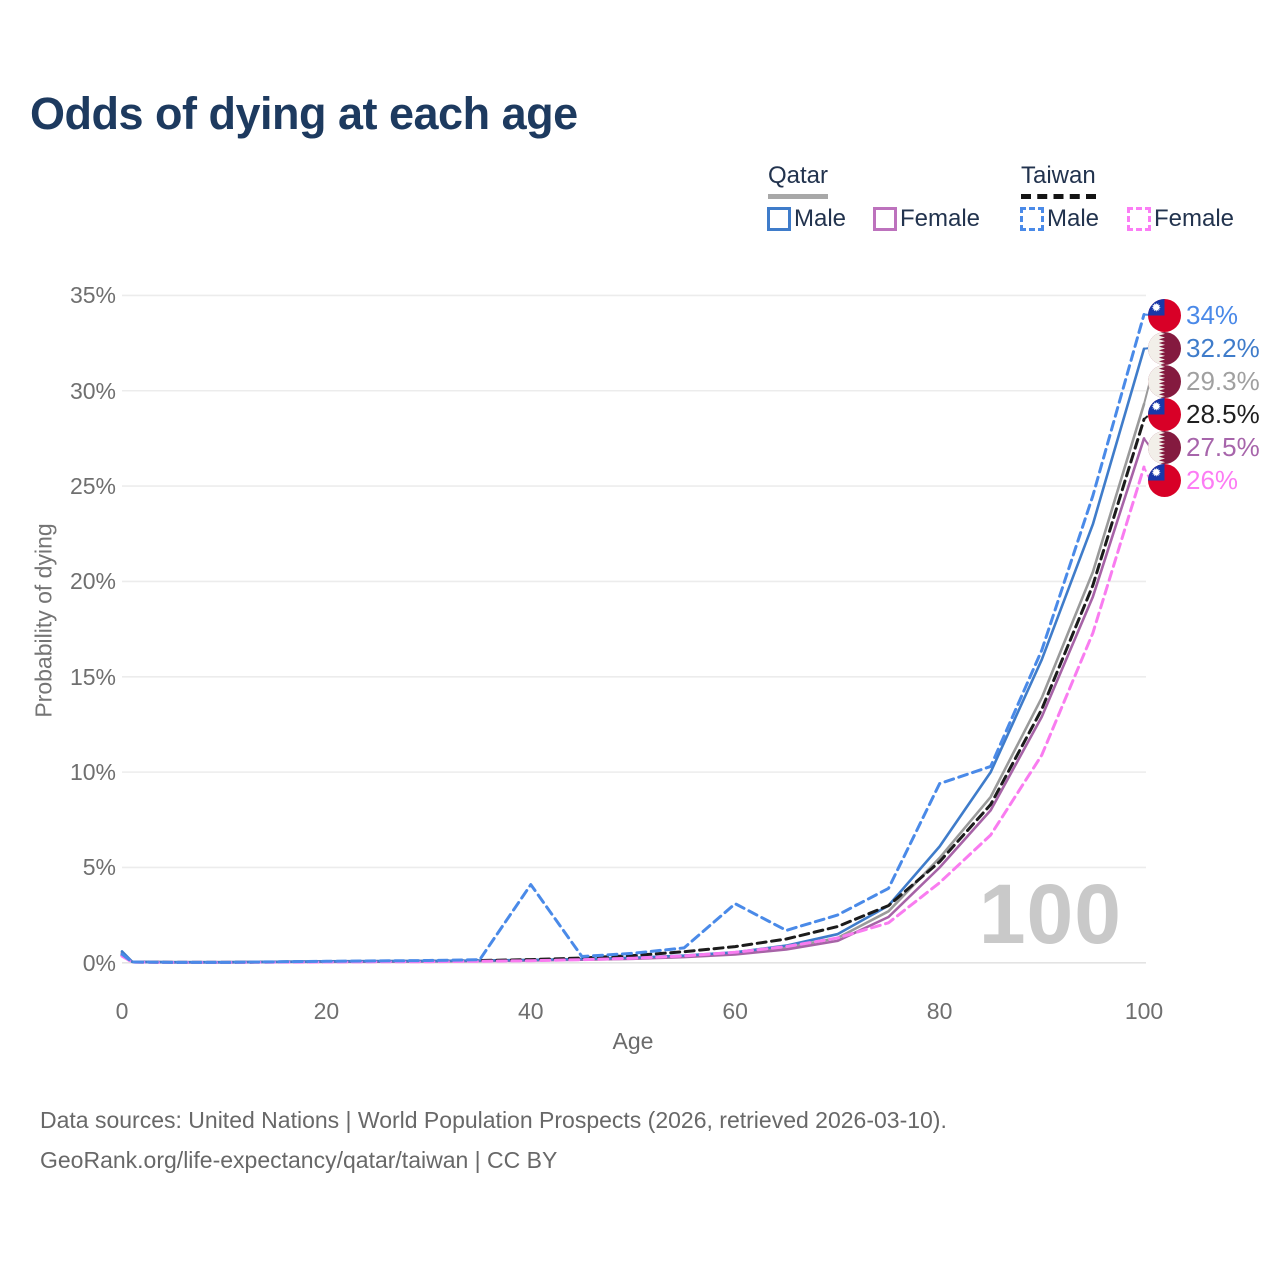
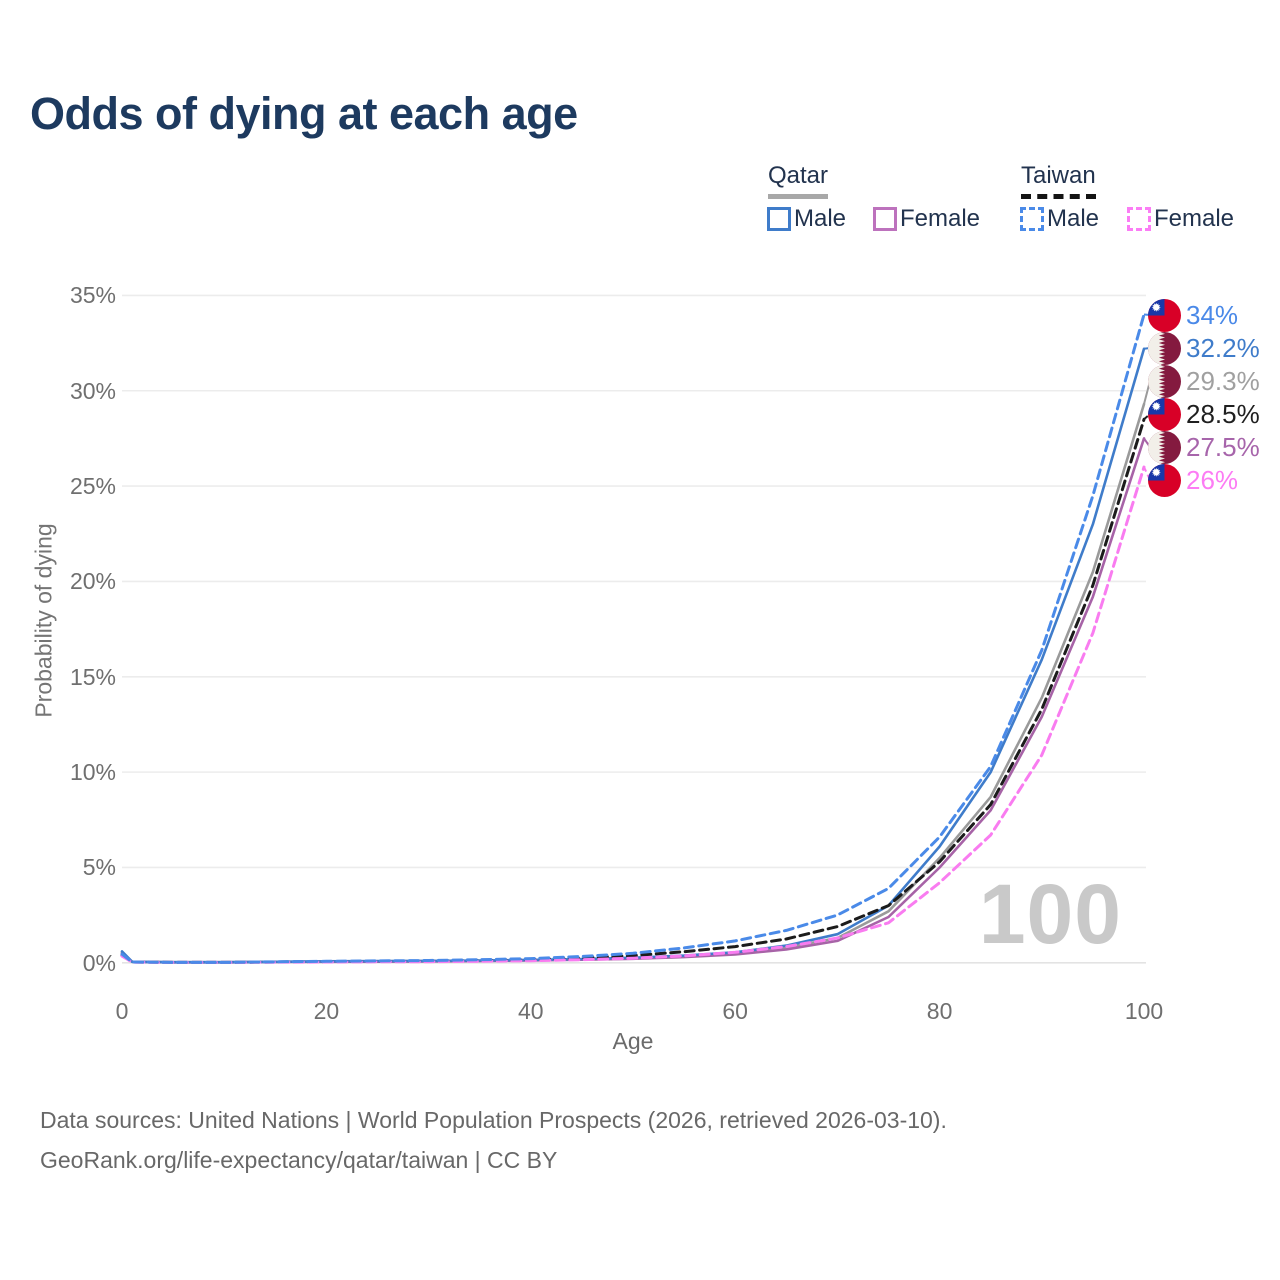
Taiwan Male/40: 4.1% -> 0.2%
Taiwan Male/60: 3.1% -> 1.1%
Taiwan Male/80: 9.4% -> 6.6%
